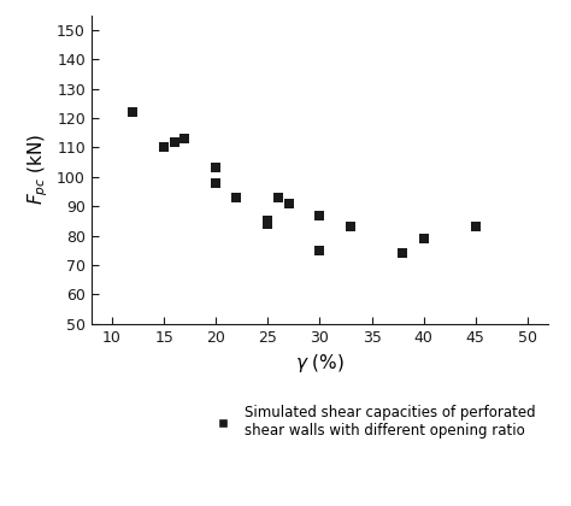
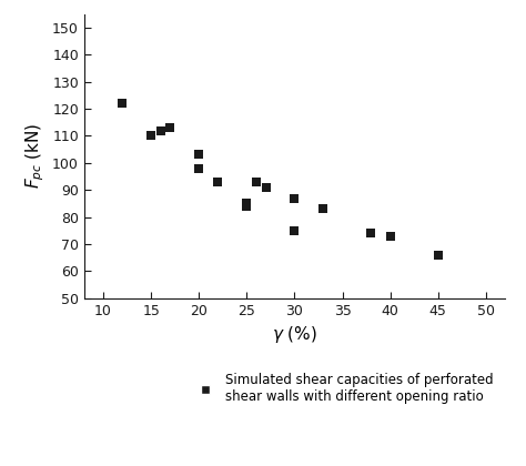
40: 79 -> 73
45: 83 -> 66
